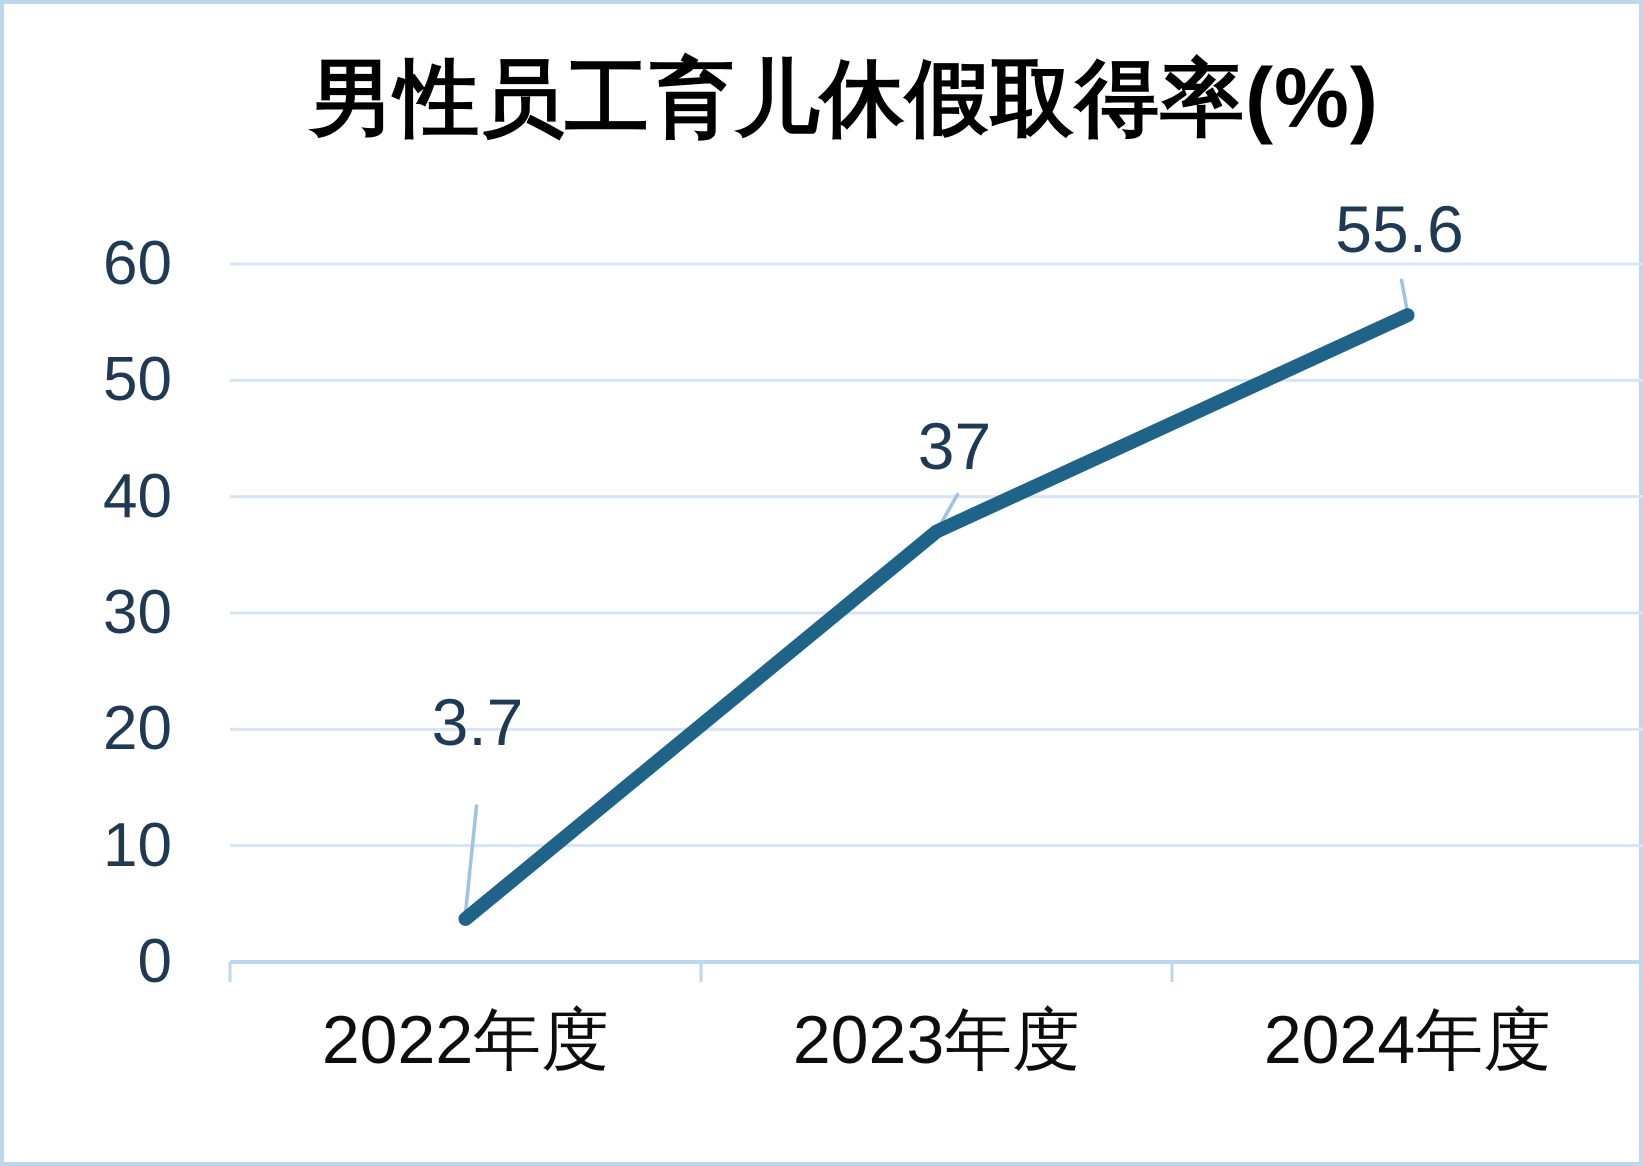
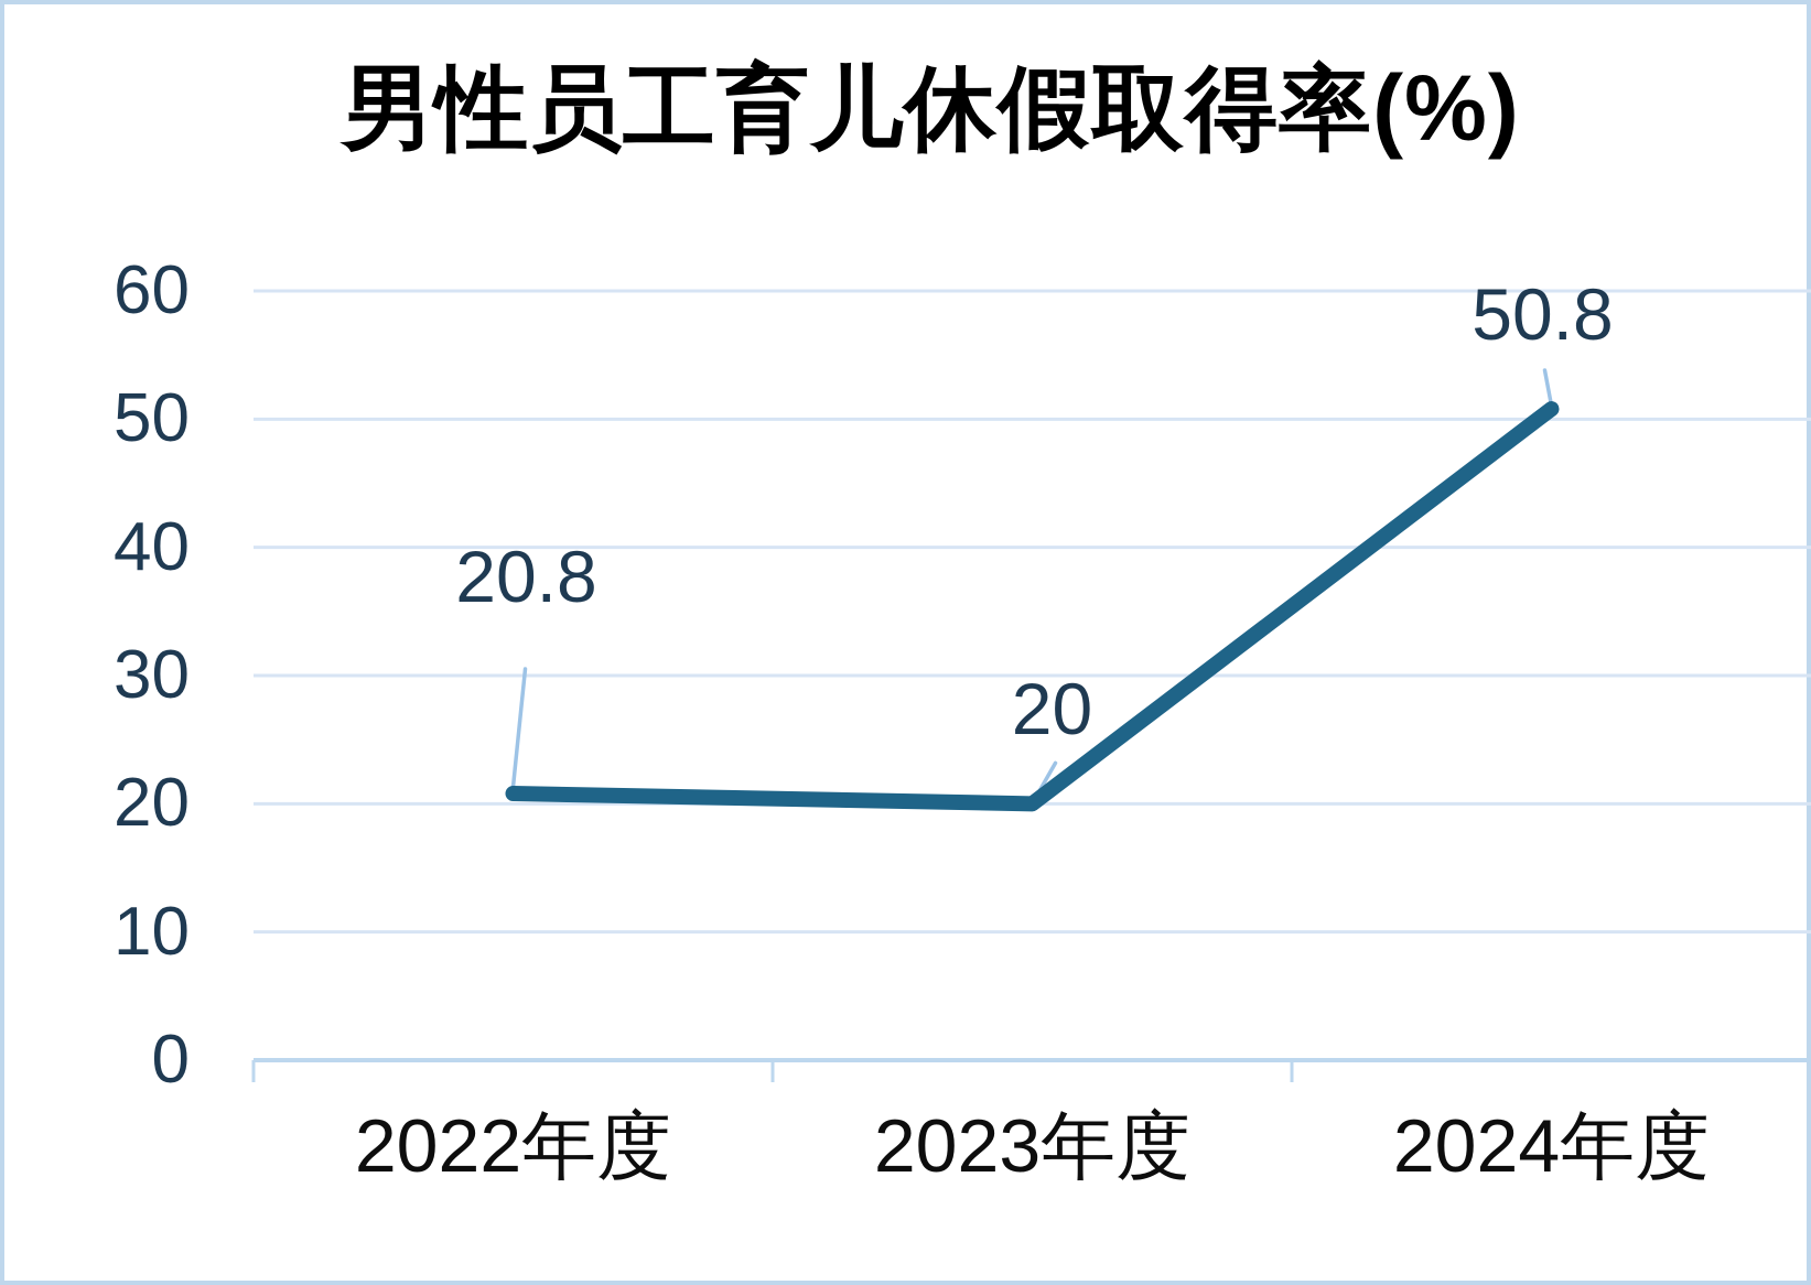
2022年度: 3.7 -> 20.8
2023年度: 37 -> 20
2024年度: 55.6 -> 50.8
